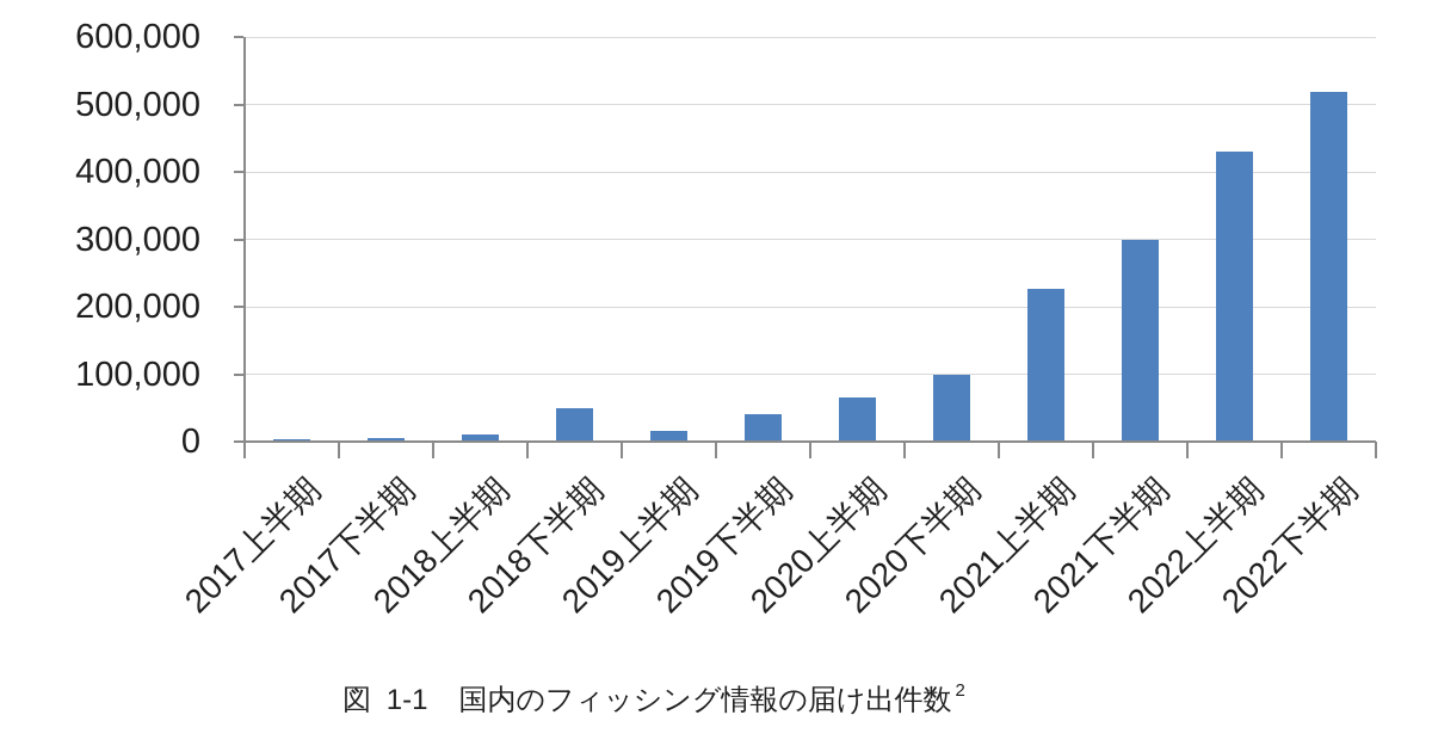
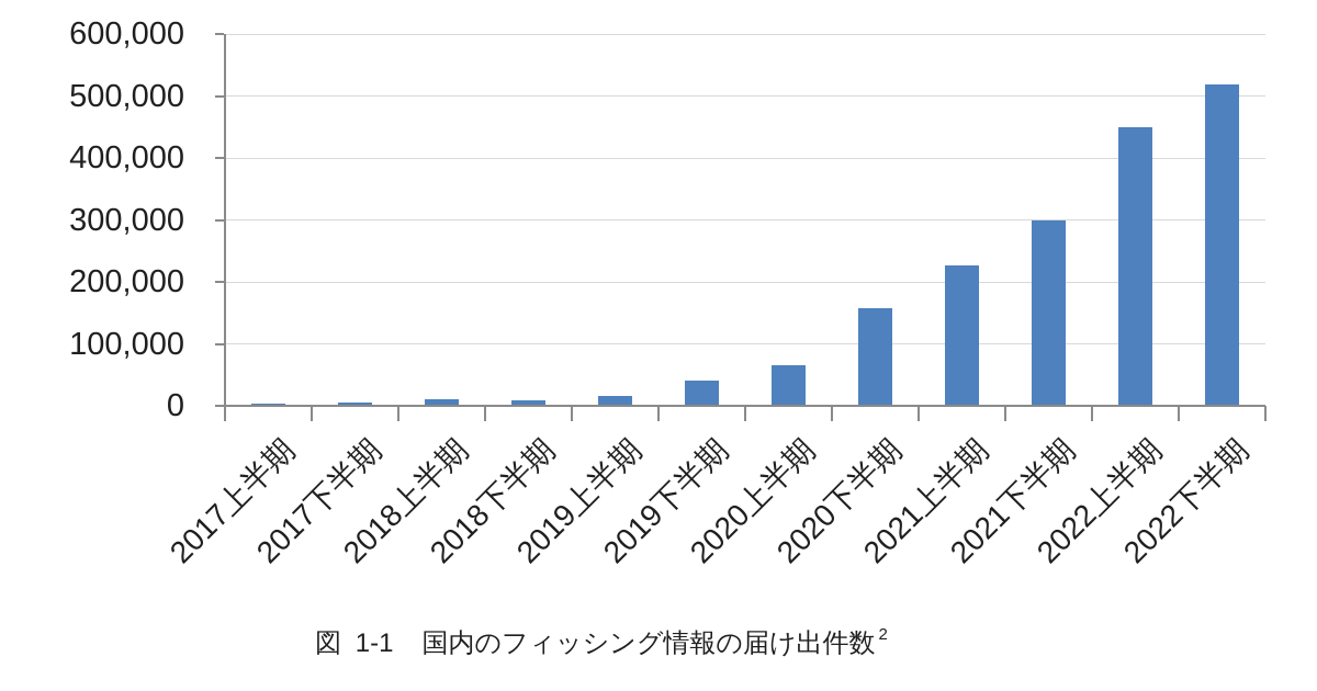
2018下半期: 50000 -> 10000
2020下半期: 100000 -> 160000
2022上半期: 430000 -> 450000
